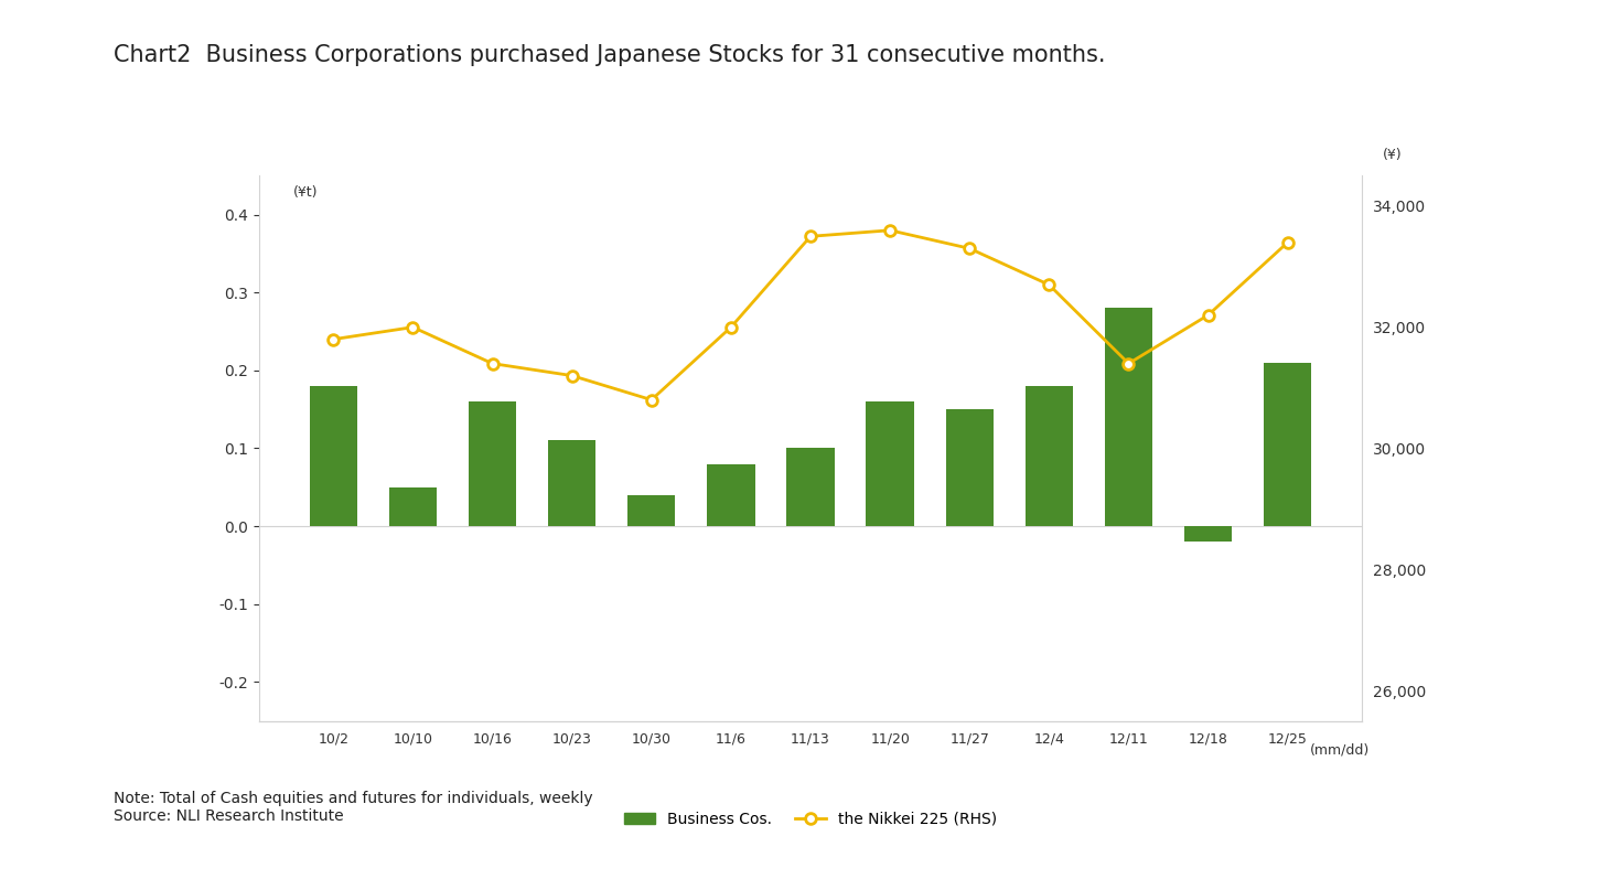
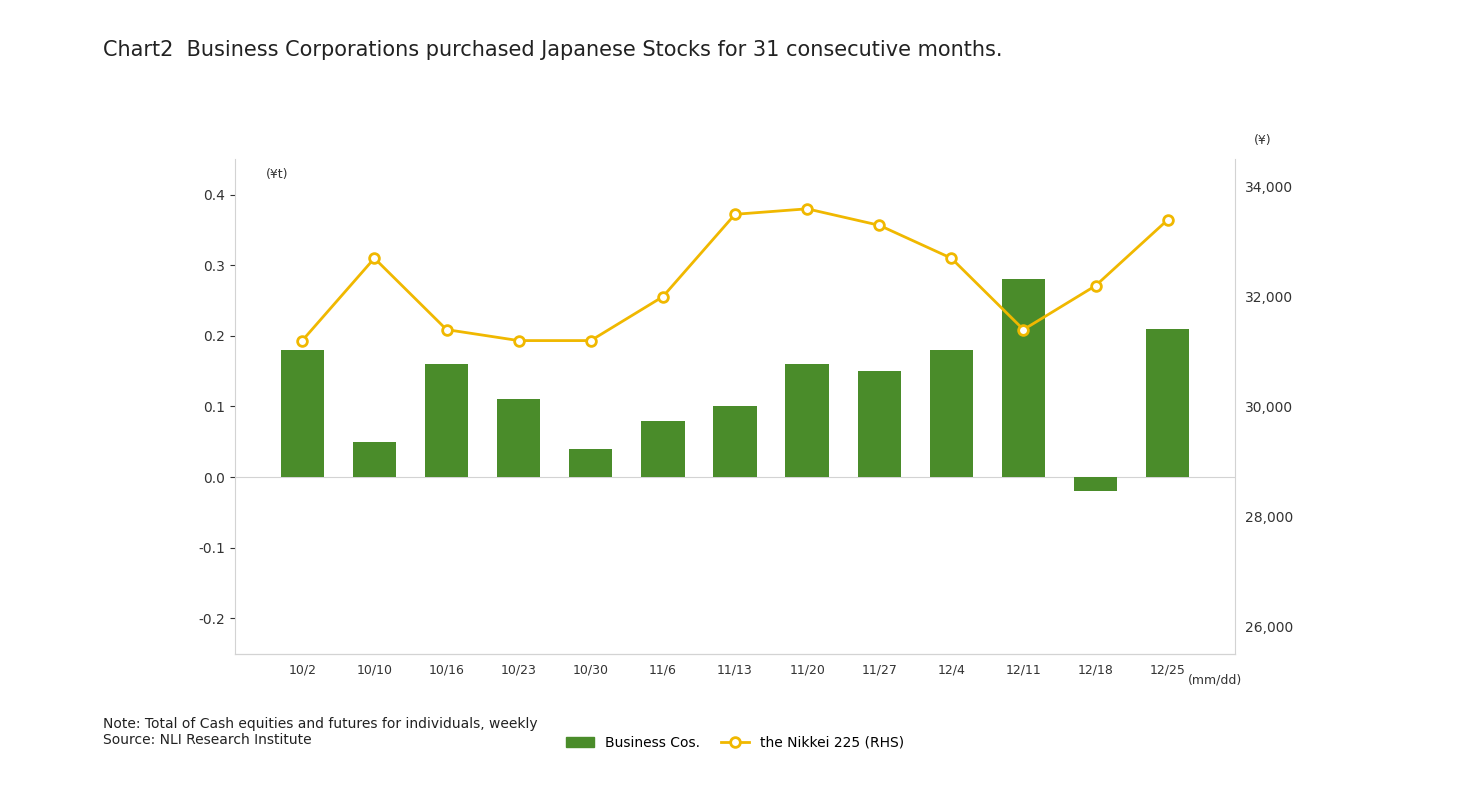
the Nikkei 225 (RHS)/10/2: 31,800 -> 31,200
the Nikkei 225 (RHS)/10/10: 32,000 -> 32,700
the Nikkei 225 (RHS)/10/30: 30,800 -> 31,200
